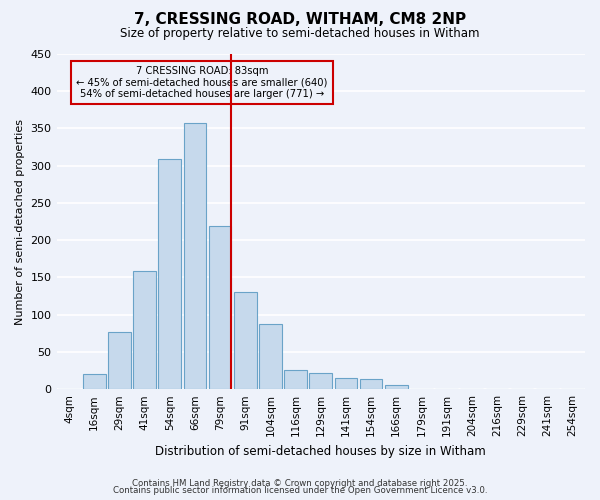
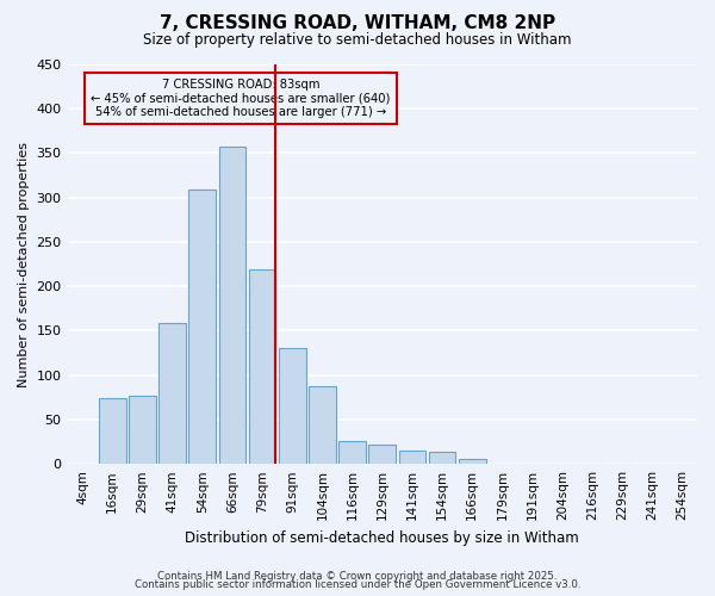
16sqm: 20 -> 74
